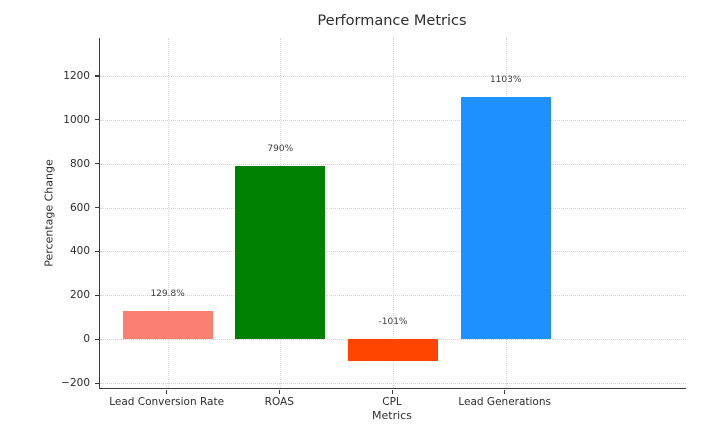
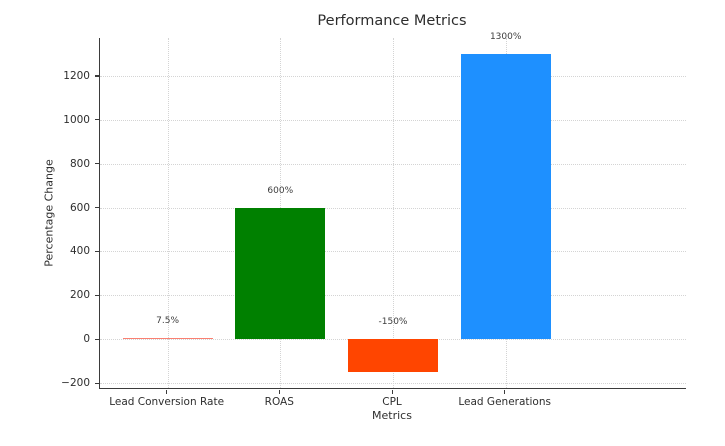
Lead Conversion Rate: 129.8% -> 7.5%
ROAS: 790% -> 600%
CPL: -101% -> -150%
Lead Generations: 1103% -> 1300%
